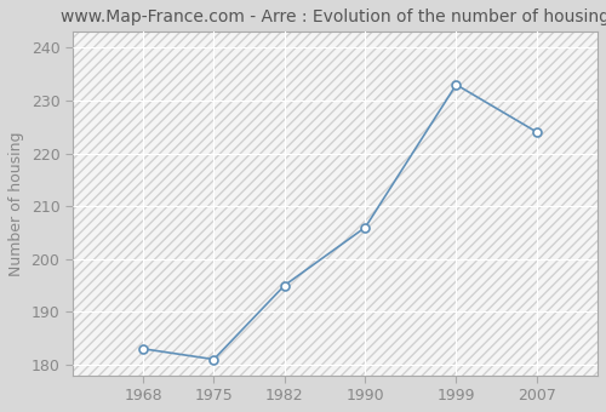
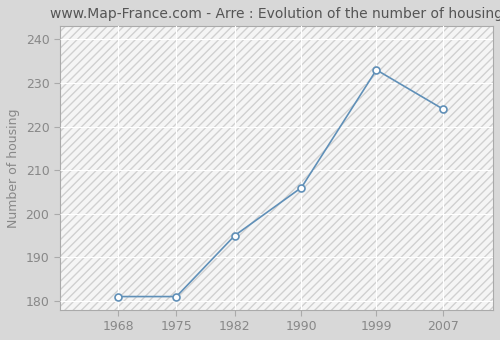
1968: 183 -> 181
